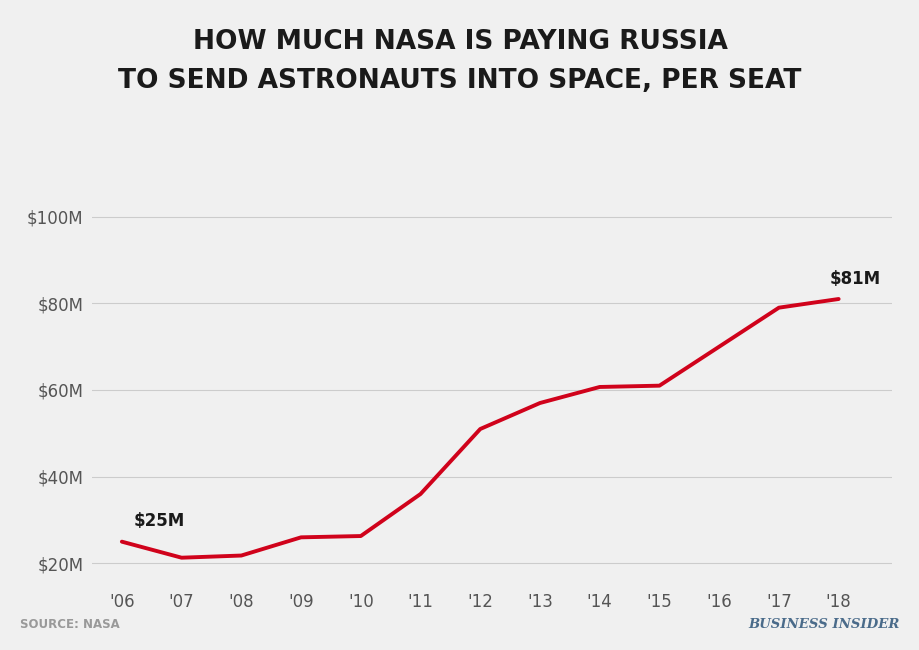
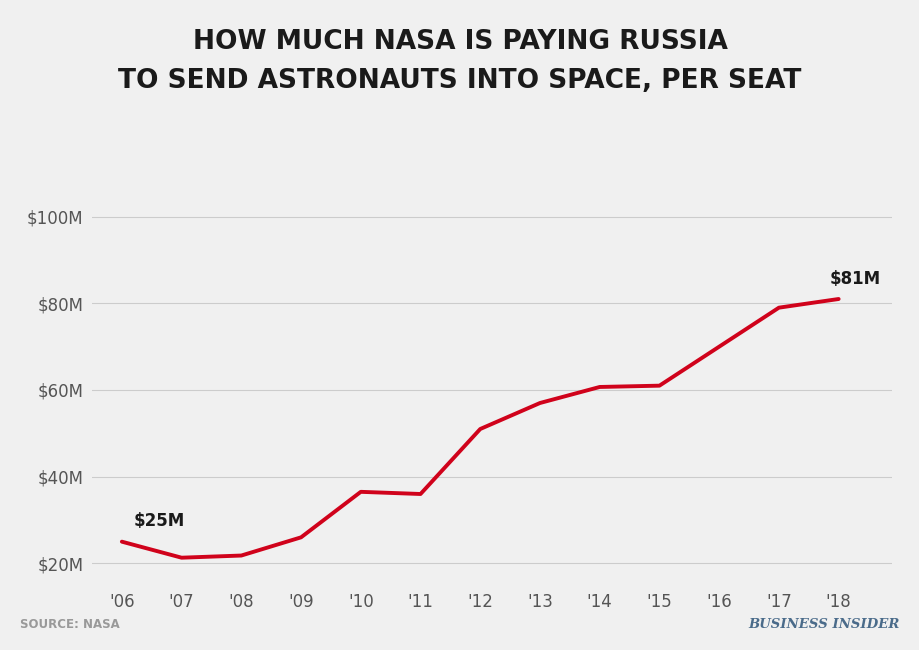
'10: $26.3M -> $36.5M
